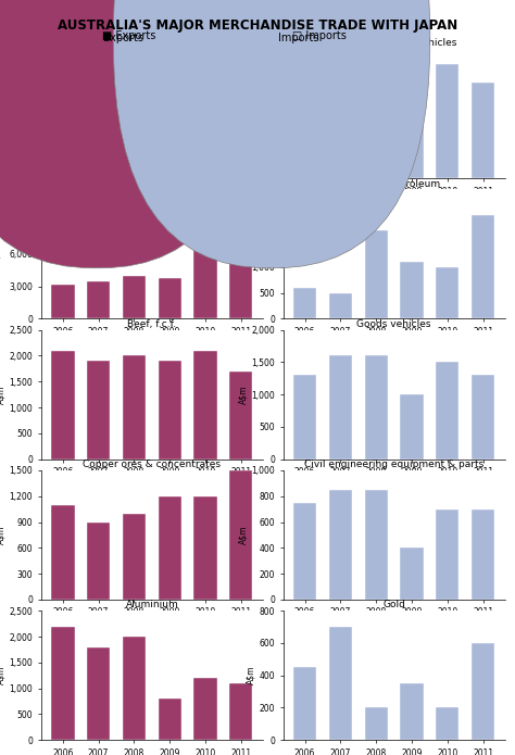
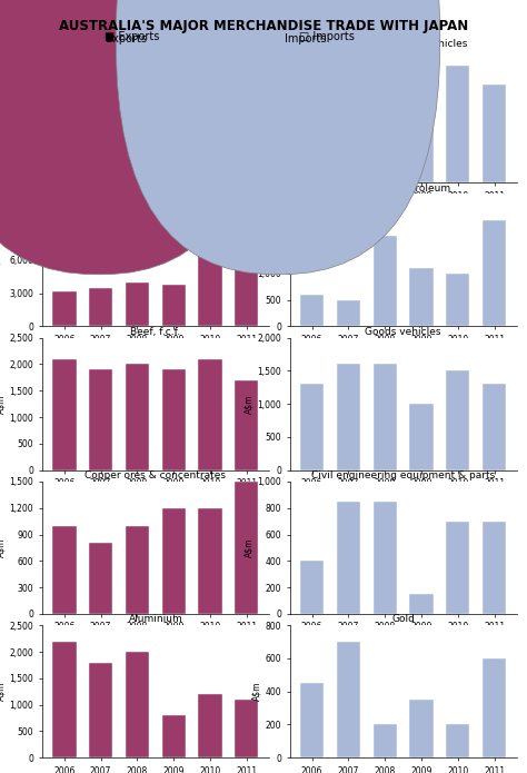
Copper ores & concentrates/2006: 1,100 -> 1,000
Copper ores & concentrates/2007: 900 -> 800
Civil engineering equipment & parts/2006: 750 -> 400
Civil engineering equipment & parts/2009: 400 -> 150
